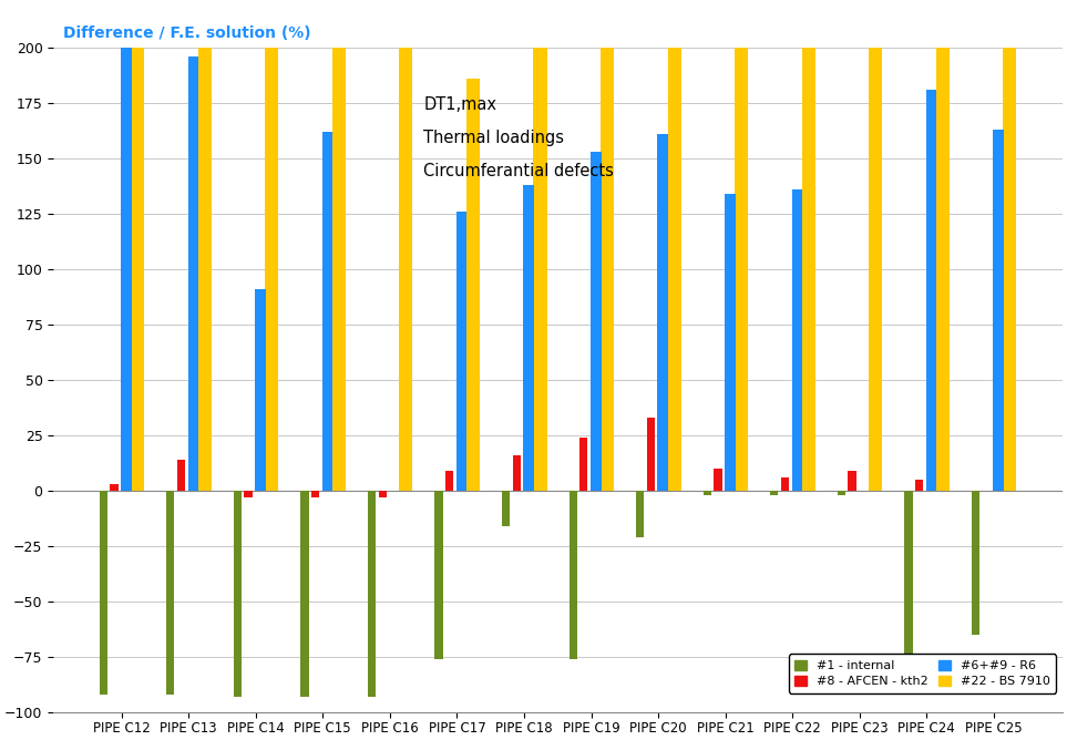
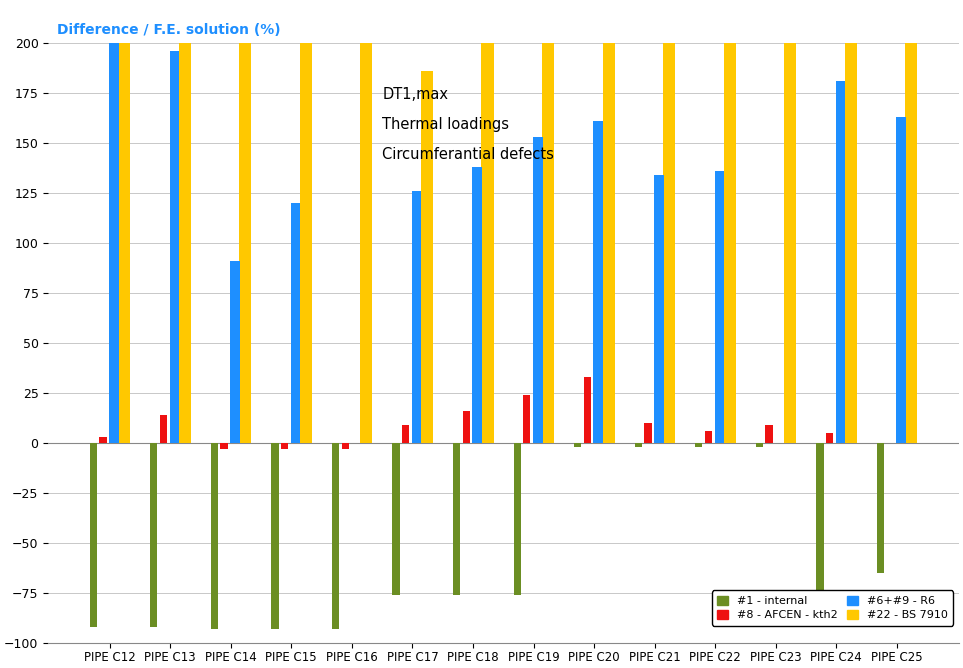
#6+#9 - R6/PIPE C15: 162 -> 120
#1 - internal/PIPE C18: -16 -> -76
#1 - internal/PIPE C20: -21 -> -2
